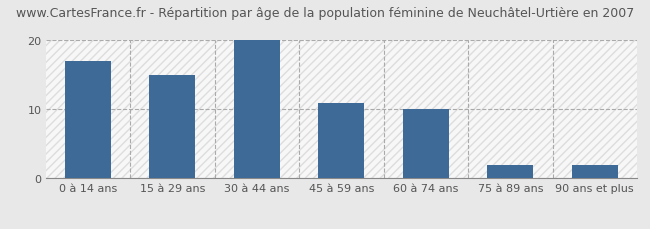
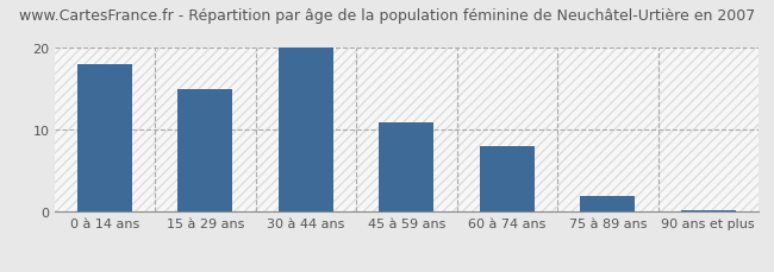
0 à 14 ans: 17.0 -> 18.0
60 à 74 ans: 10.0 -> 8.0
90 ans et plus: 2.0 -> 0.2
